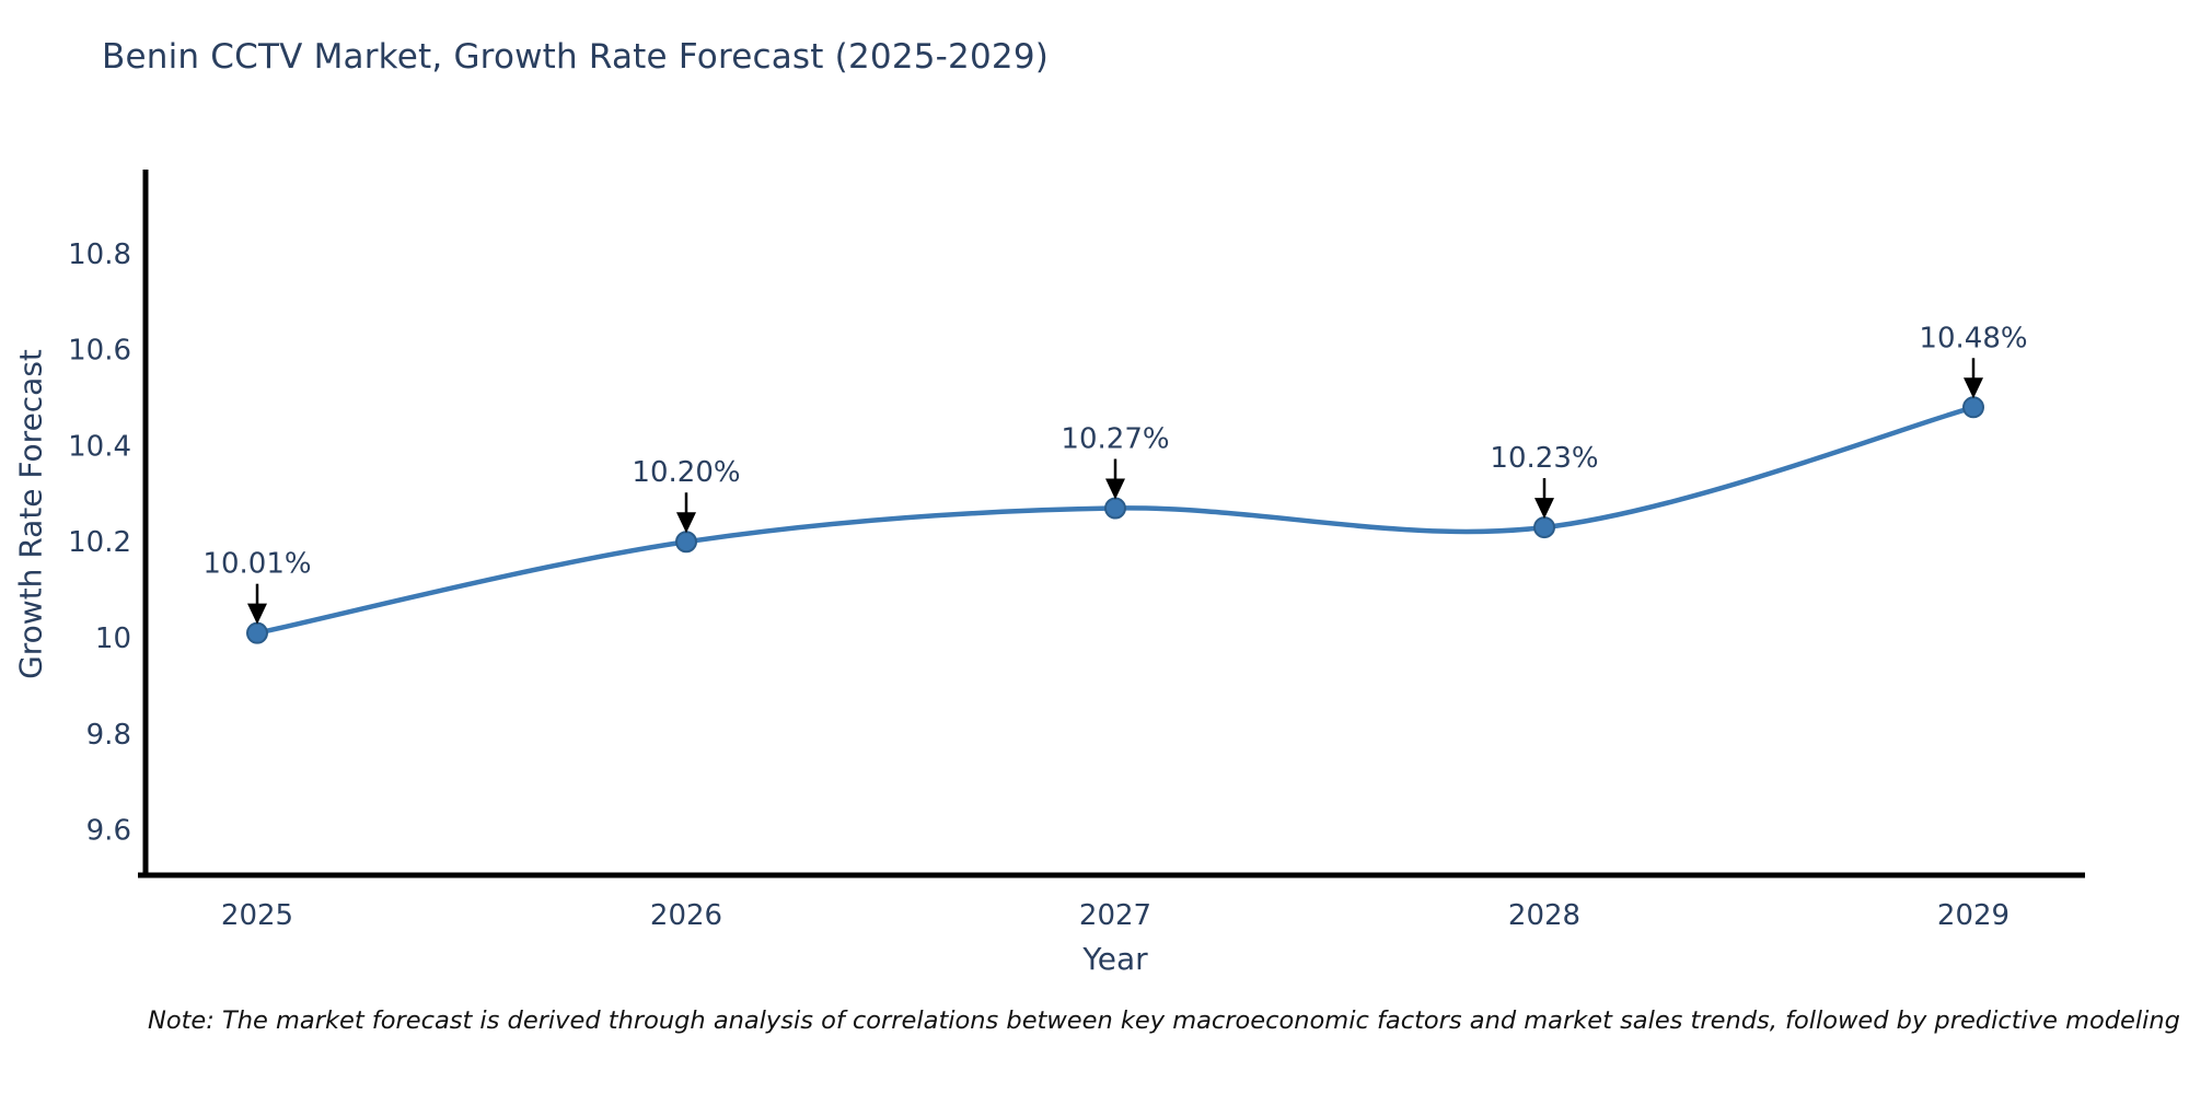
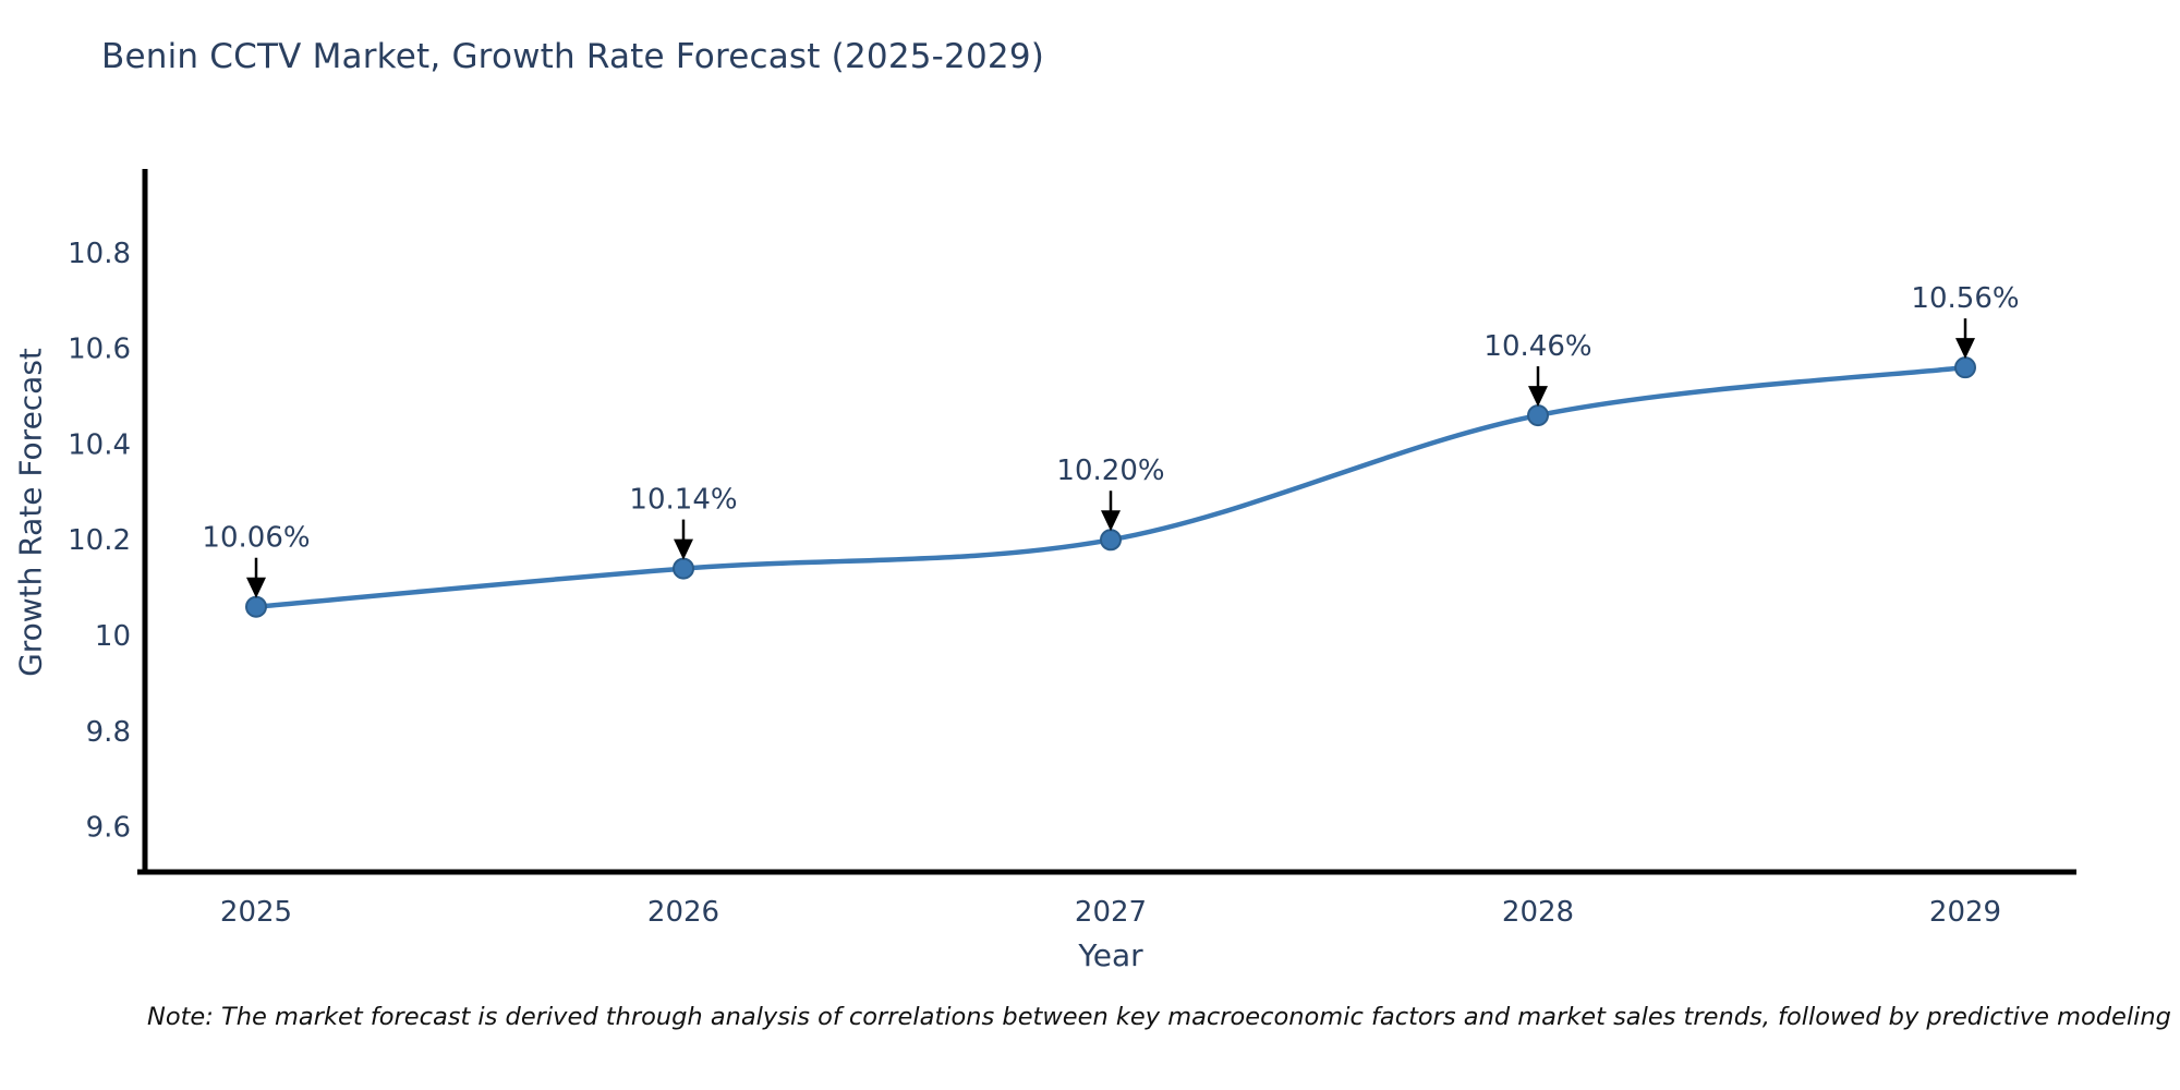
2025: 10.01% -> 10.06%
2026: 10.20% -> 10.14%
2027: 10.27% -> 10.20%
2028: 10.23% -> 10.46%
2029: 10.48% -> 10.56%
